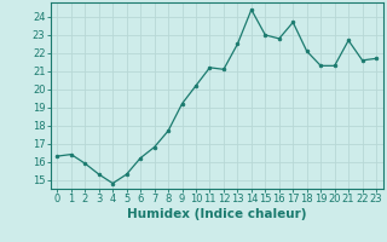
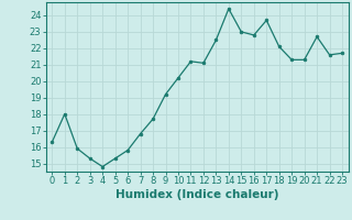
1: 16.4 -> 18.0
6: 16.2 -> 15.8
